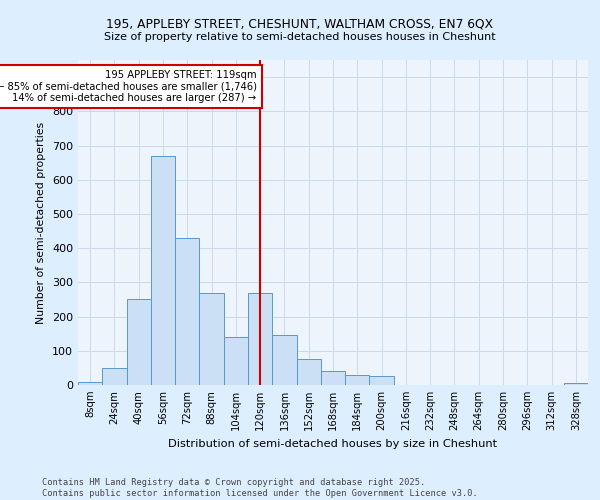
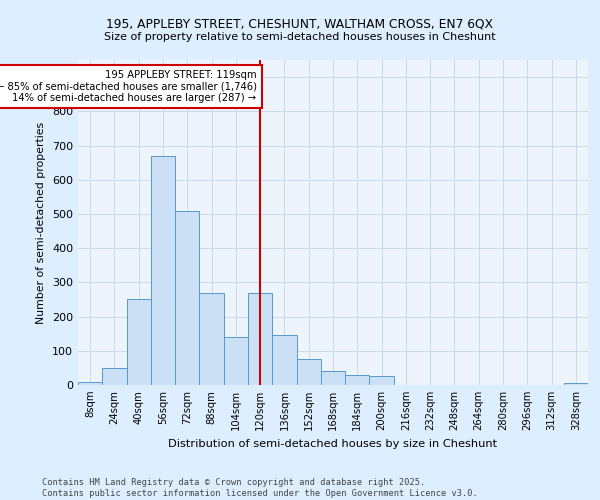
72sqm: 430 -> 510
